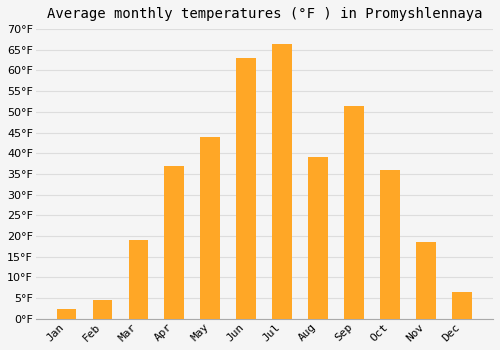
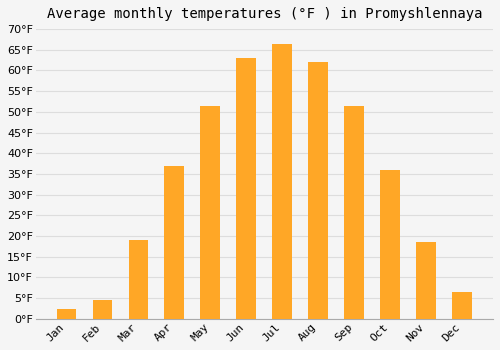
May: 44.0°F -> 51.5°F
Aug: 39.0°F -> 62.0°F
